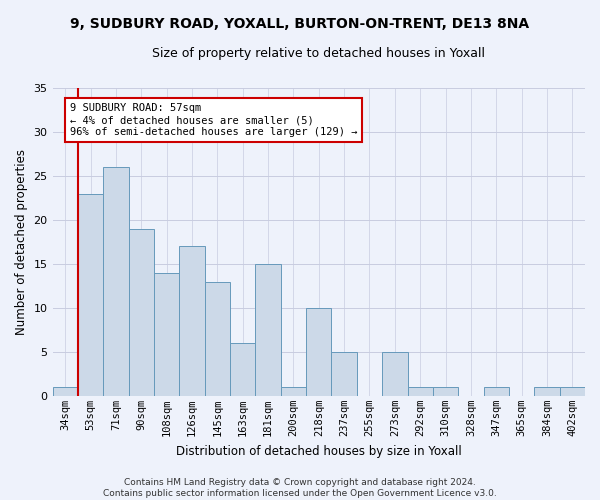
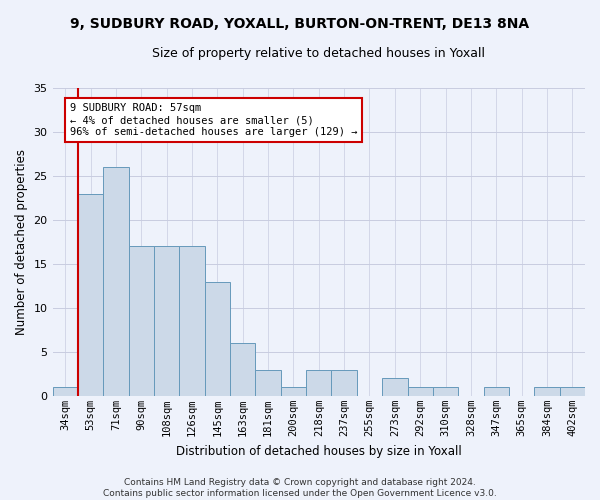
90sqm: 19 -> 17
108sqm: 14 -> 17
181sqm: 15 -> 3
218sqm: 10 -> 3
237sqm: 5 -> 3
273sqm: 5 -> 2
